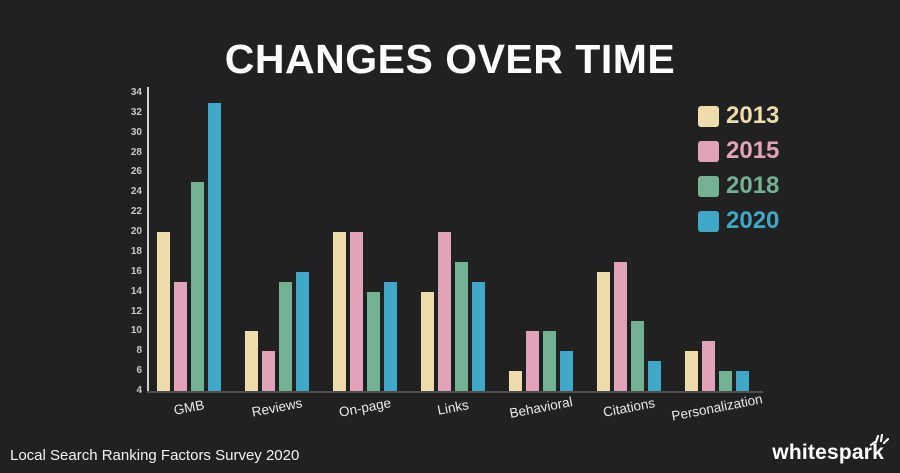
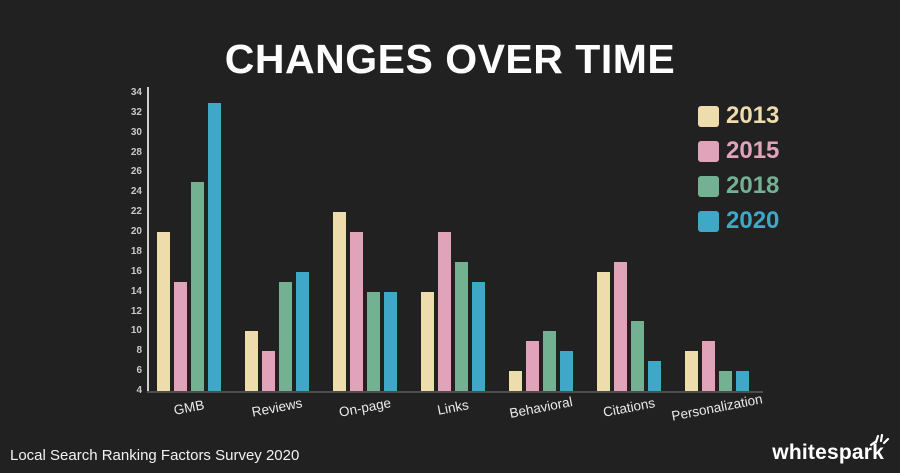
2013/On-page: 20 -> 22
2020/On-page: 15 -> 14
2015/Behavioral: 10 -> 9
